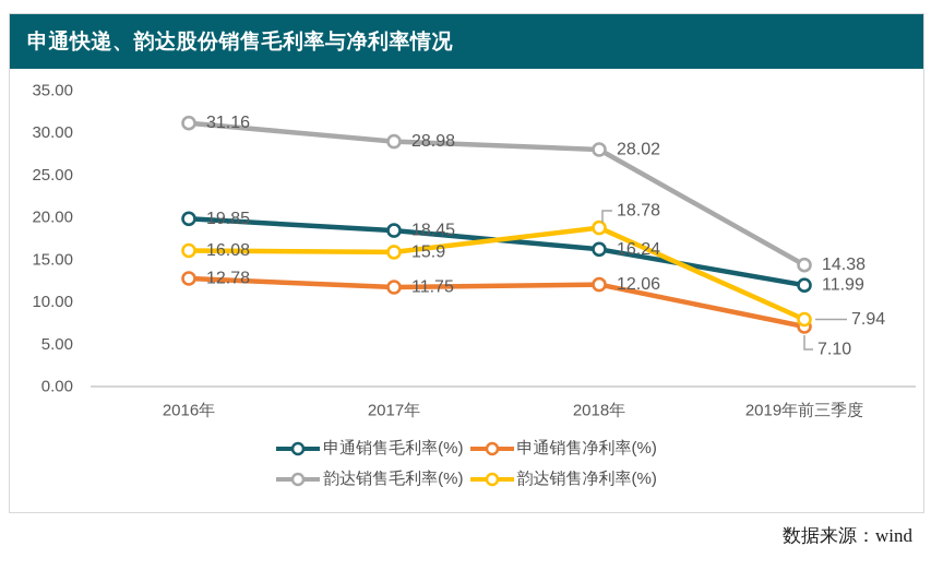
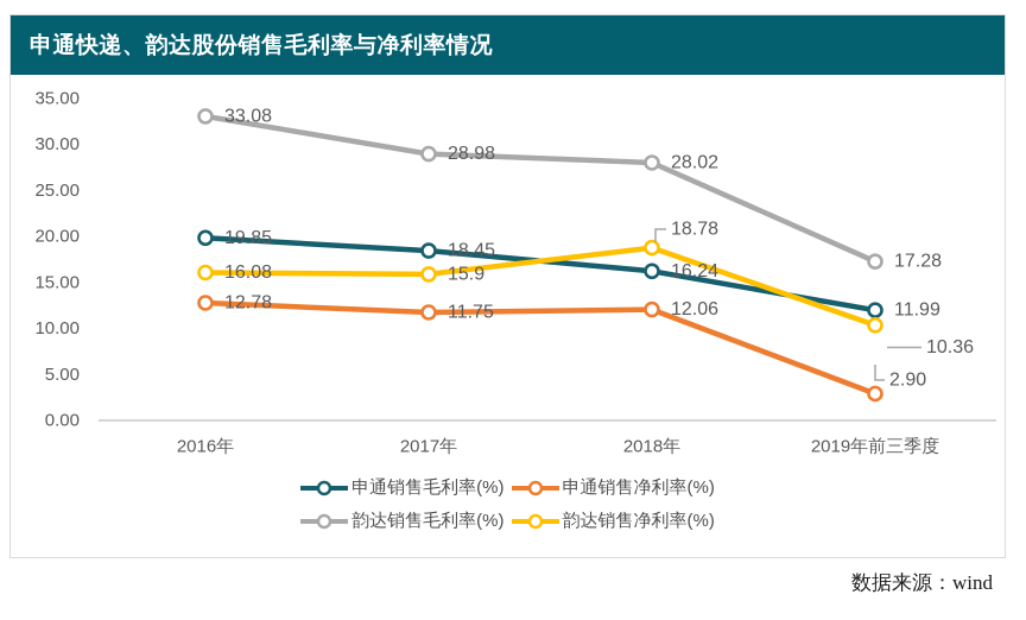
韵达销售毛利率(%)/2016年: 31.16 -> 33.08
申通销售净利率(%)/2019年前三季度: 7.10 -> 2.90
韵达销售毛利率(%)/2019年前三季度: 14.38 -> 17.28
韵达销售净利率(%)/2019年前三季度: 7.94 -> 10.36
